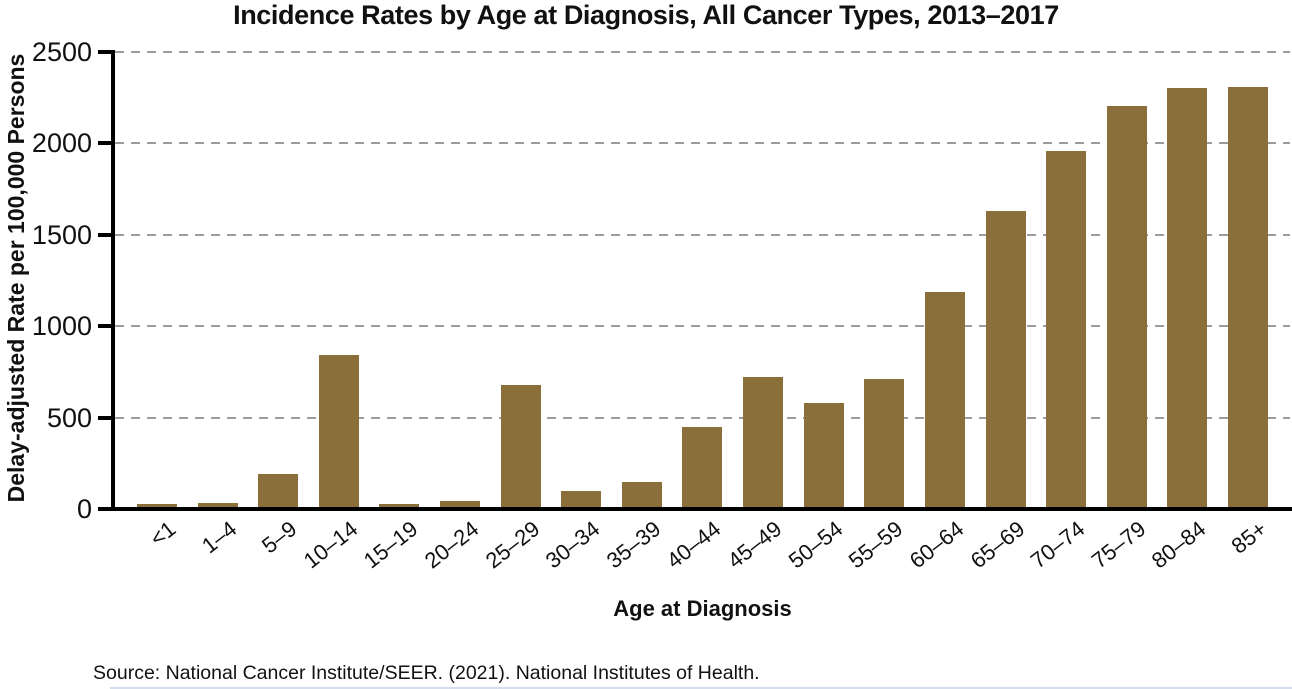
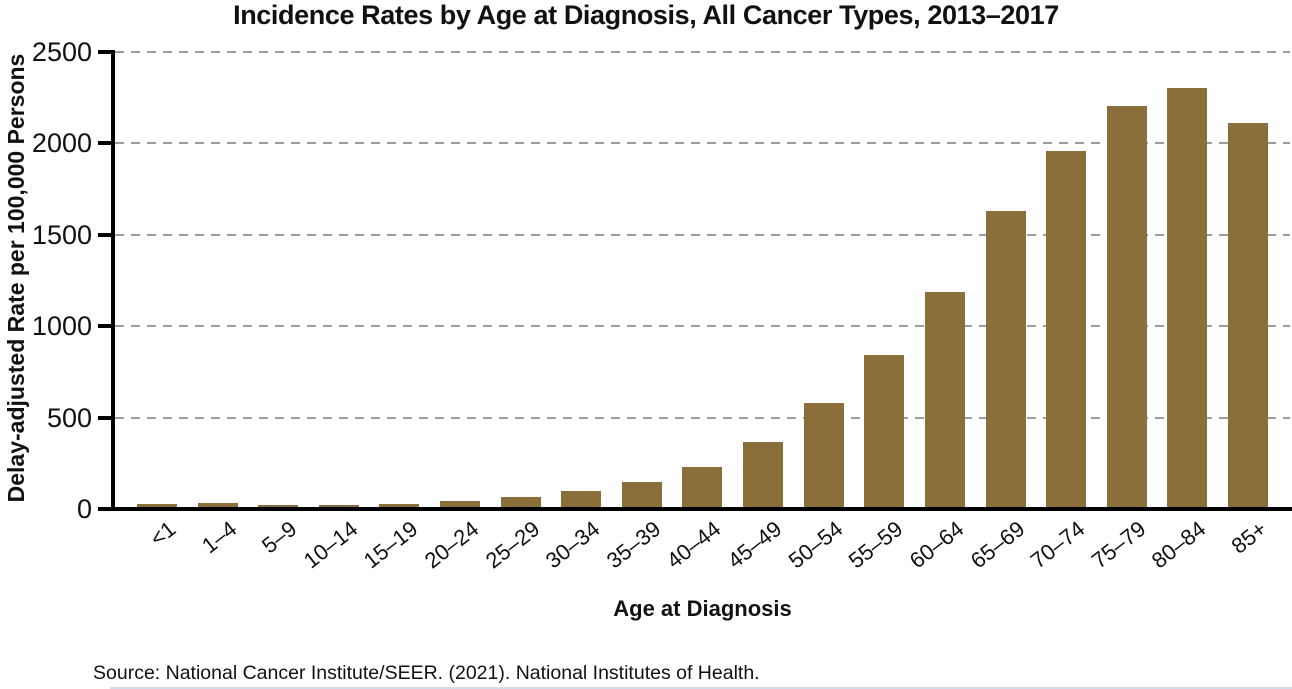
5–9: 190 -> 20
10–14: 840 -> 20
25–29: 680 -> 60
40–44: 450 -> 230
45–49: 720 -> 360
55–59: 710 -> 840
85+: 2310 -> 2110
